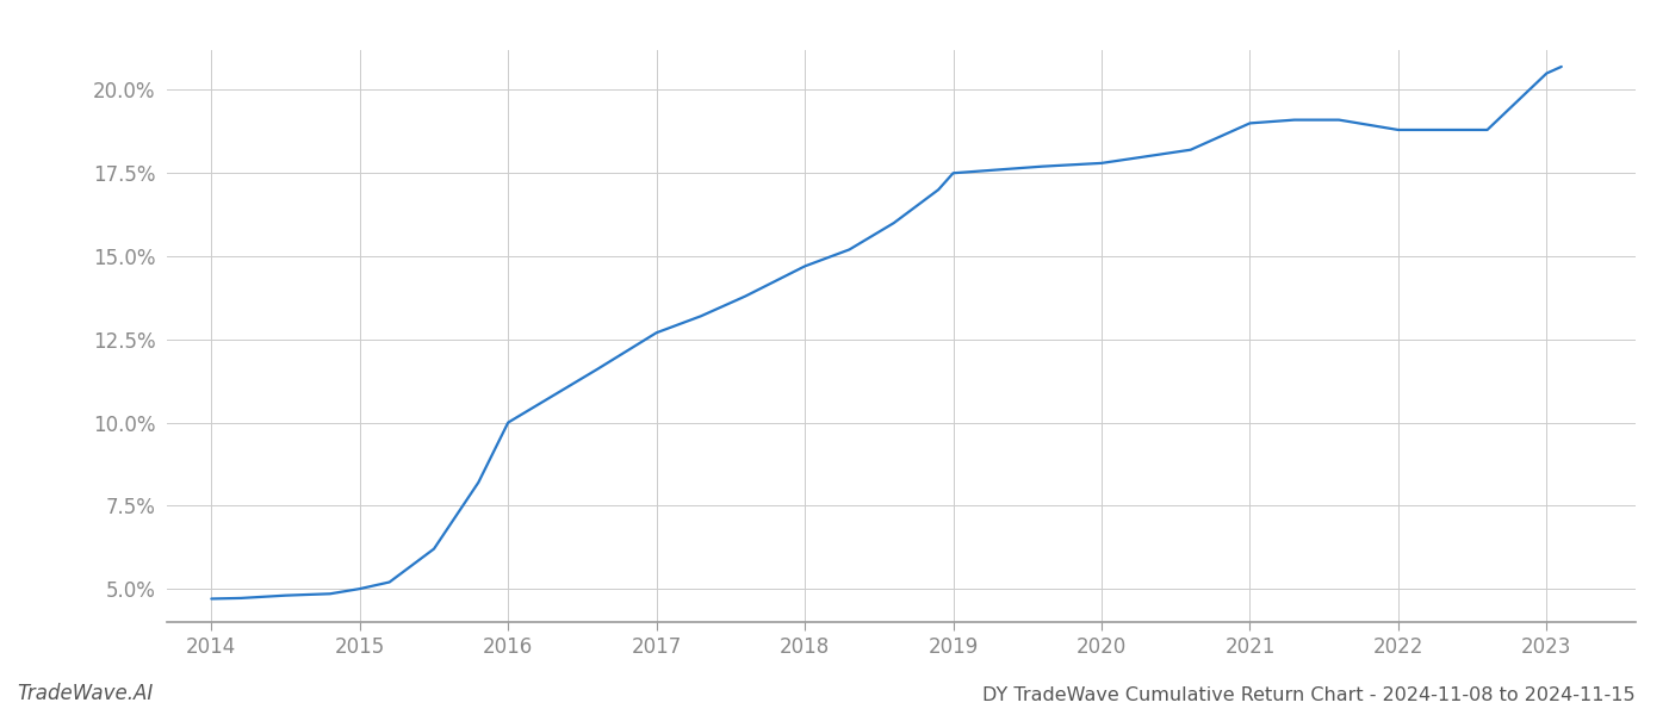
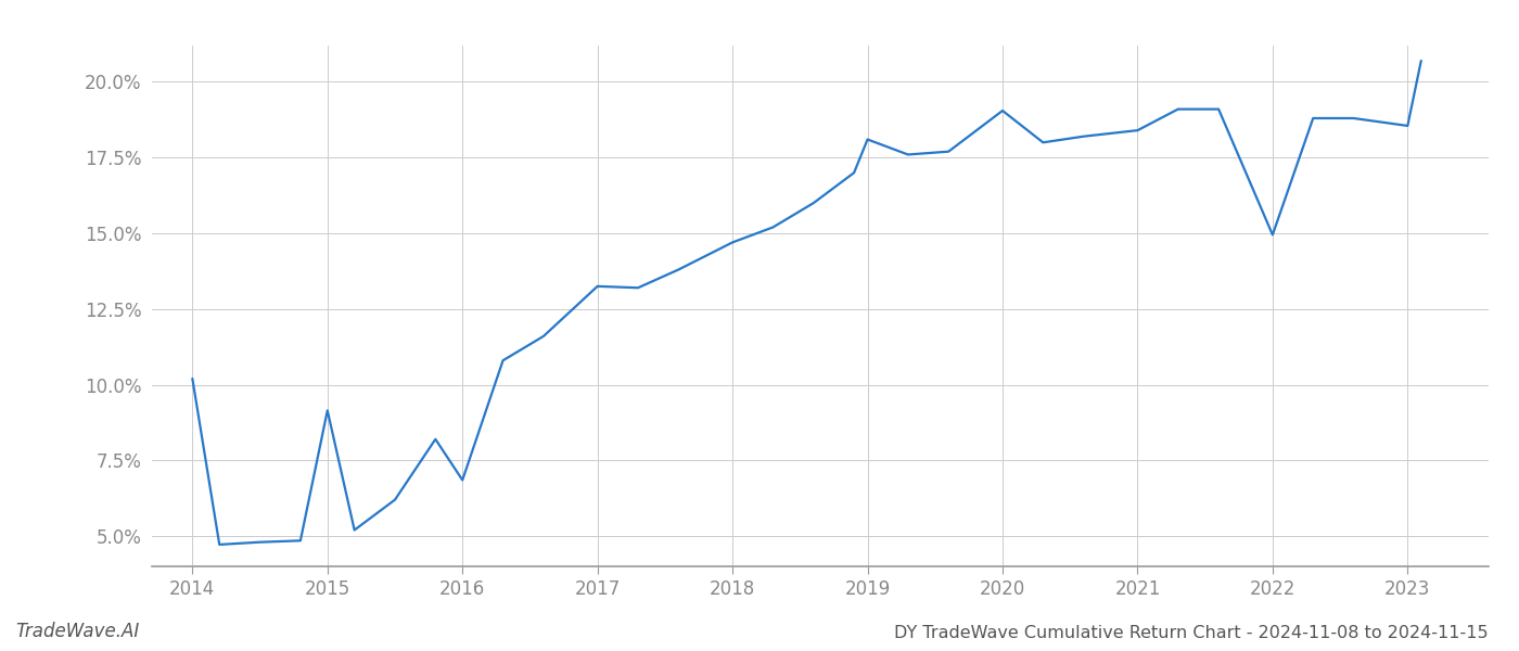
2014: 4.70% -> 10.20%
2015: 5.00% -> 9.15%
2016: 10.00% -> 6.85%
2017: 12.70% -> 13.25%
2019: 17.50% -> 18.10%
2020: 17.80% -> 19.05%
2021: 19.00% -> 18.40%
2022: 18.80% -> 14.95%
2023: 20.50% -> 18.55%
